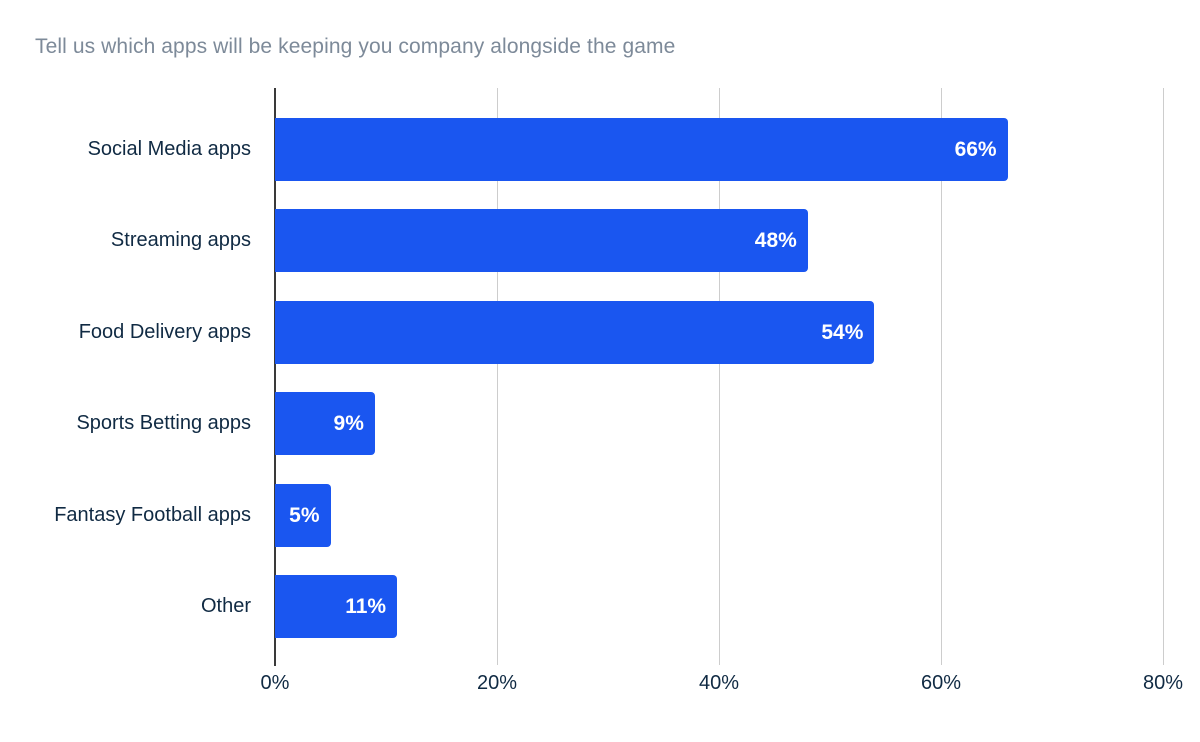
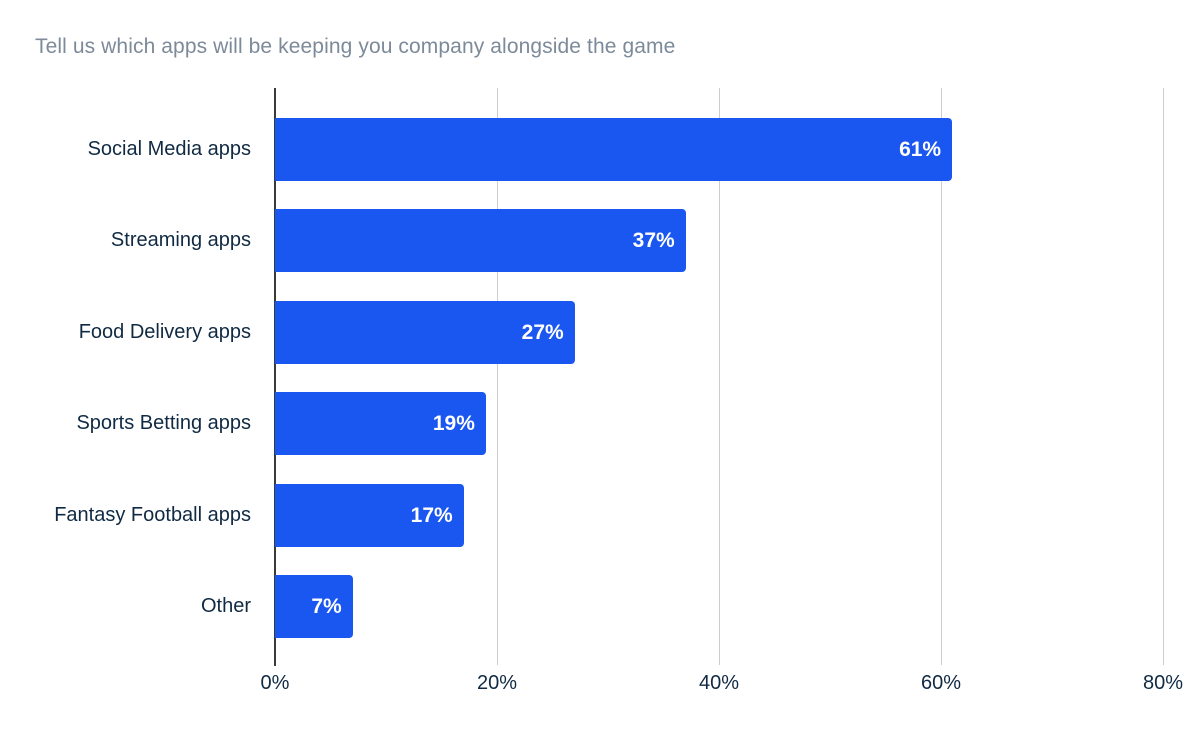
Social Media apps: 66% -> 61%
Streaming apps: 48% -> 37%
Food Delivery apps: 54% -> 27%
Sports Betting apps: 9% -> 19%
Fantasy Football apps: 5% -> 17%
Other: 11% -> 7%
